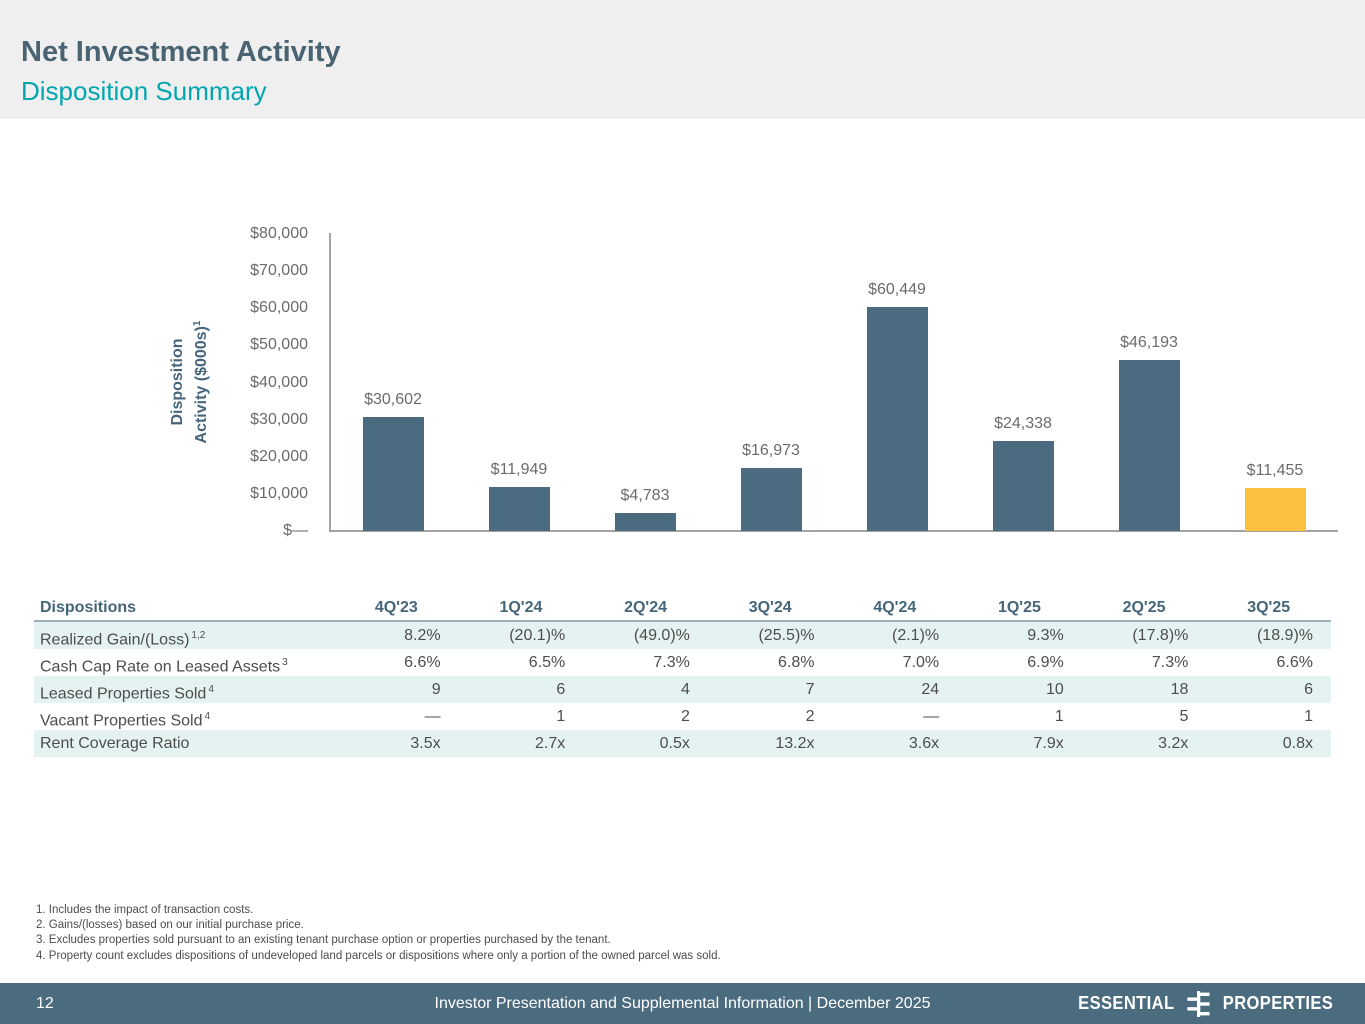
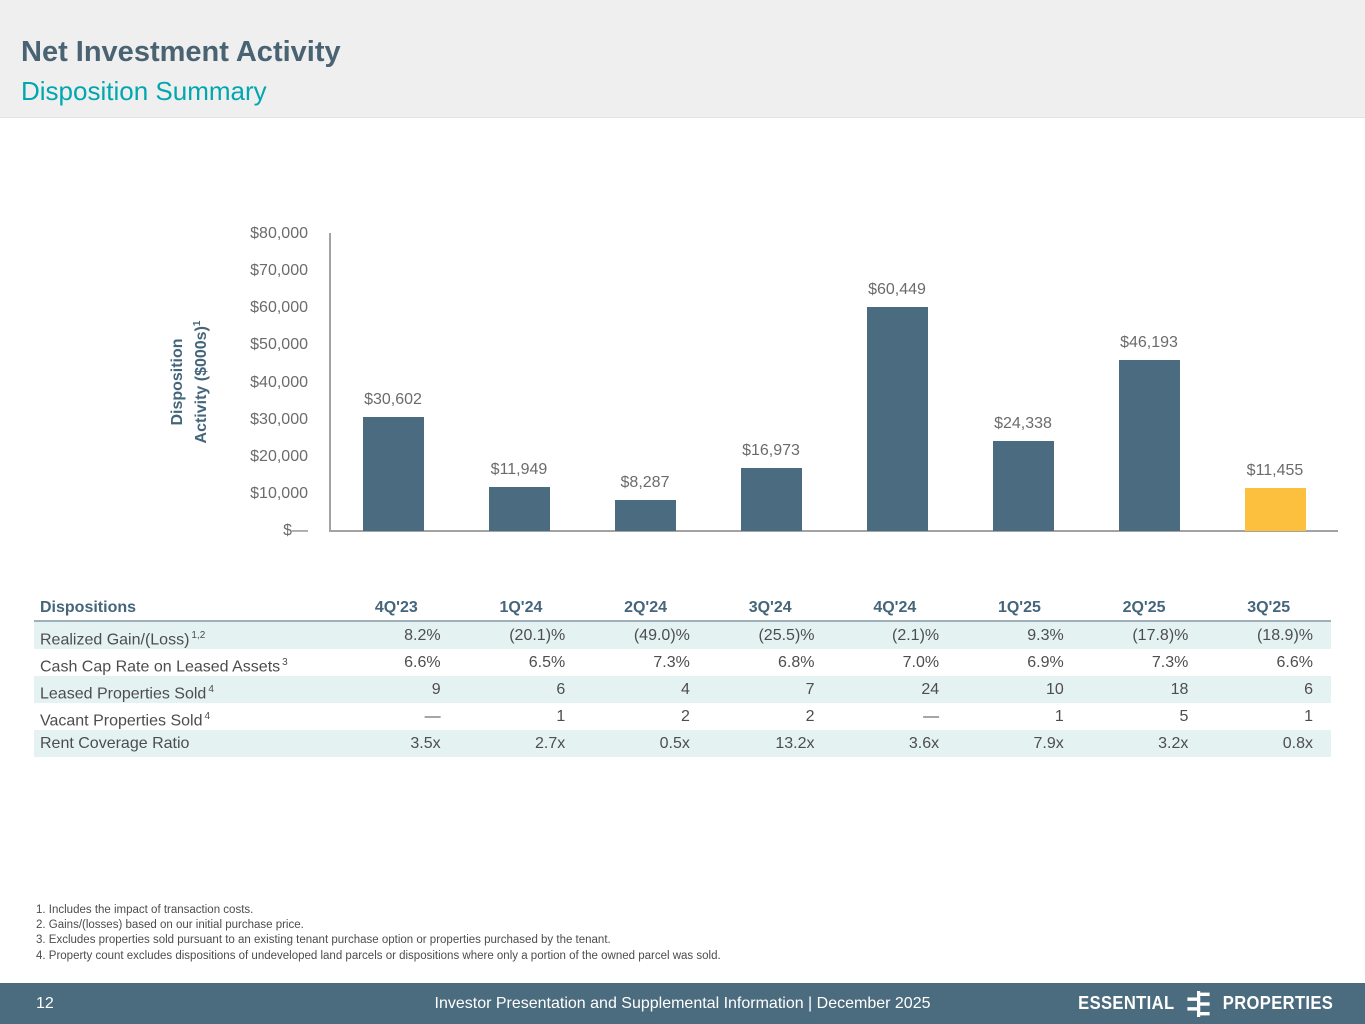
2Q'24: $4,783 -> $8,287
